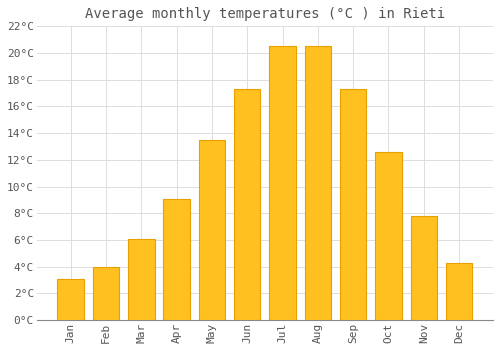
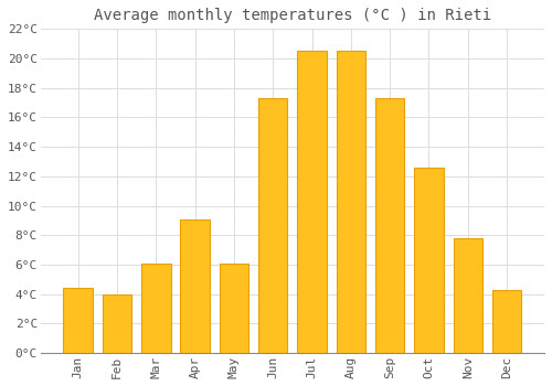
Jan: 3.1°C -> 4.4°C
May: 13.5°C -> 6.1°C
